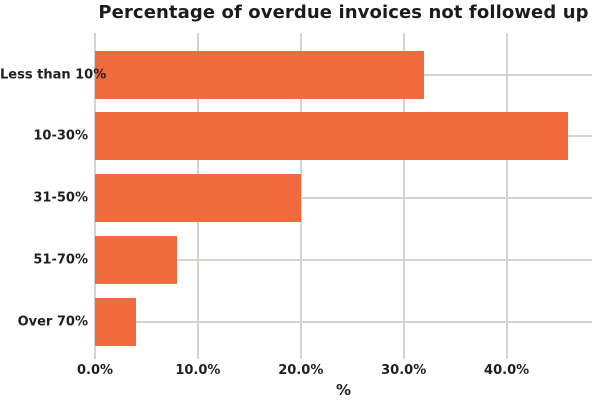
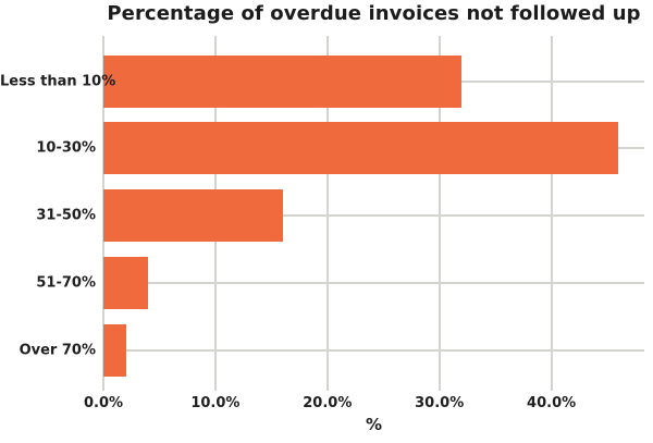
31-50%: 20% -> 16%
51-70%: 8% -> 4%
Over 70%: 4% -> 2%
